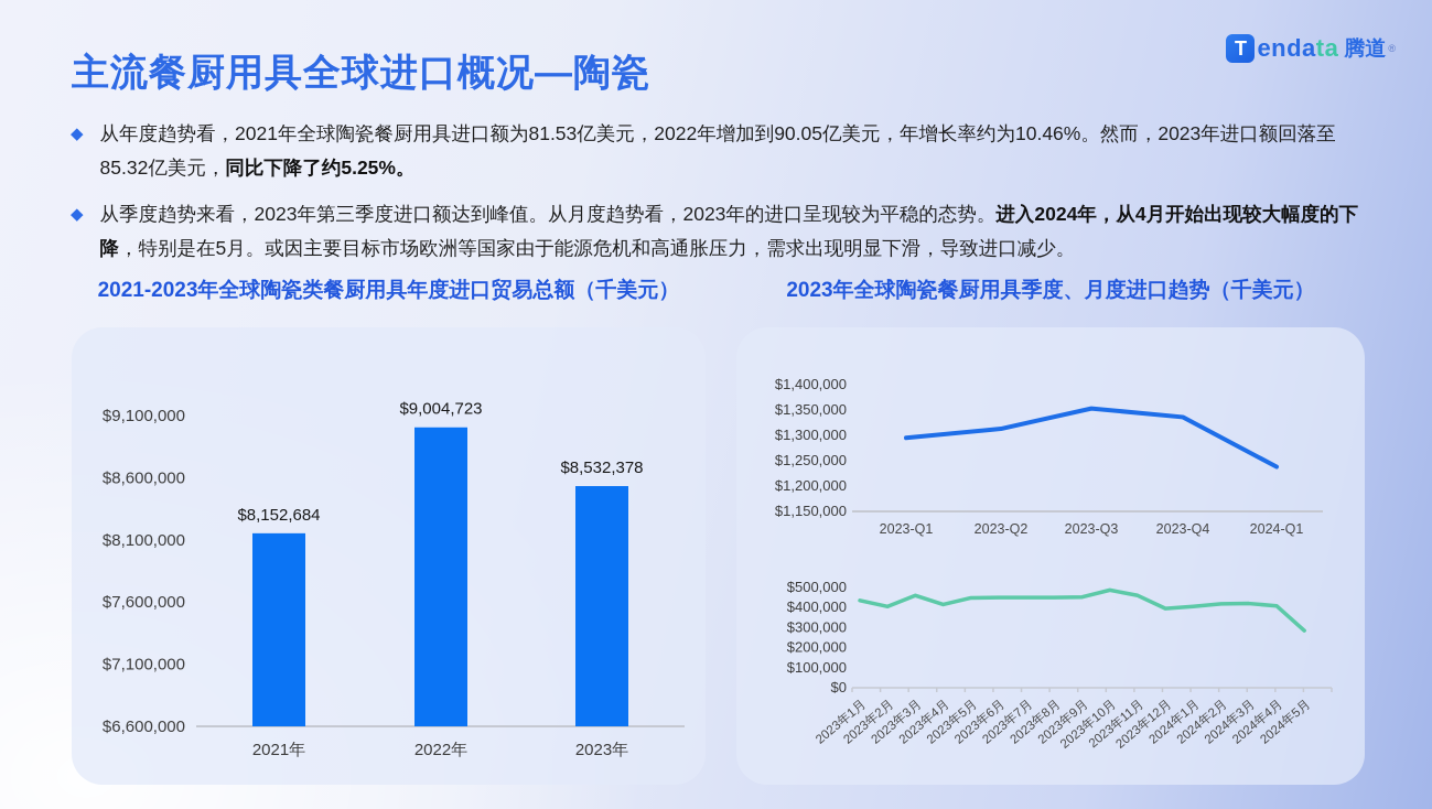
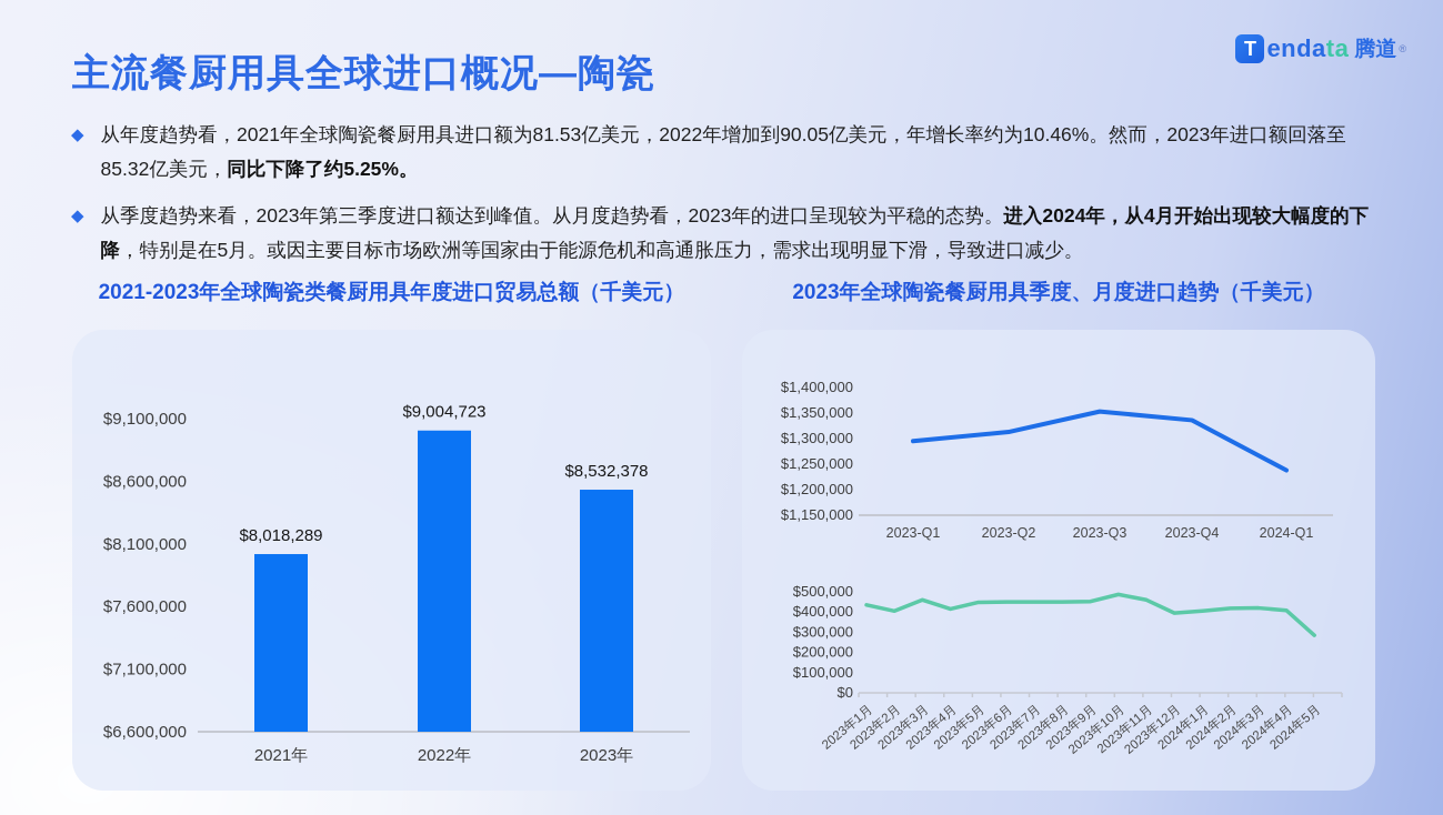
2021-2023年全球陶瓷类餐厨用具年度进口贸易总额（千美元）/2021年: $8,152,684 -> $8,018,289
